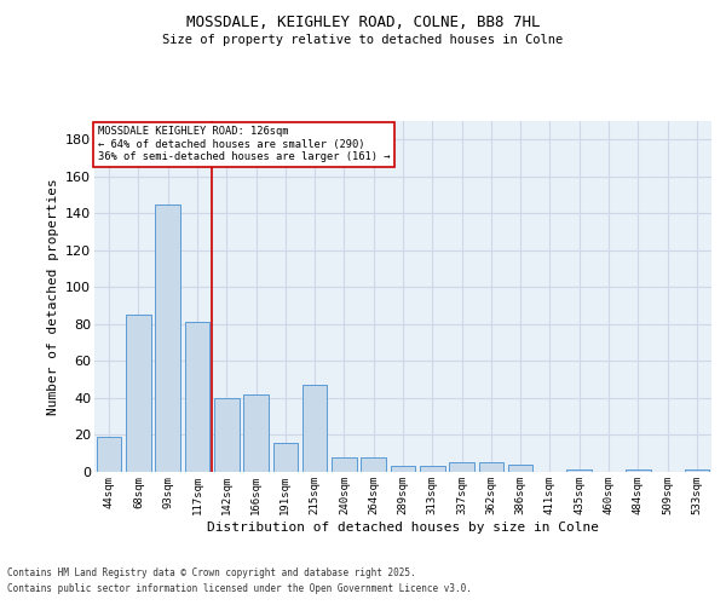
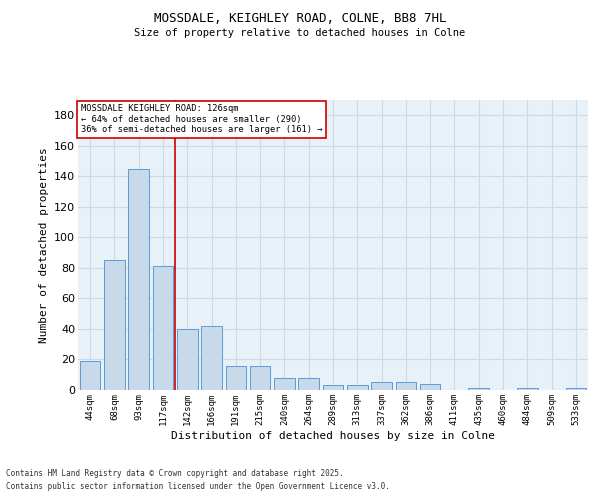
215sqm: 47 -> 16
